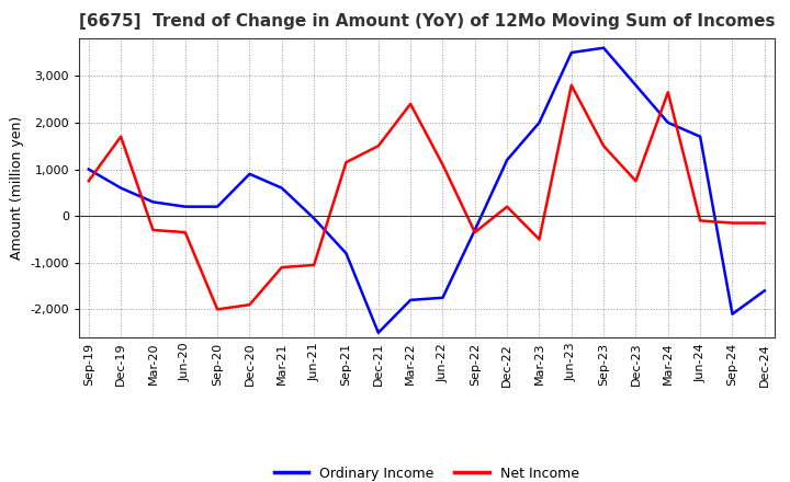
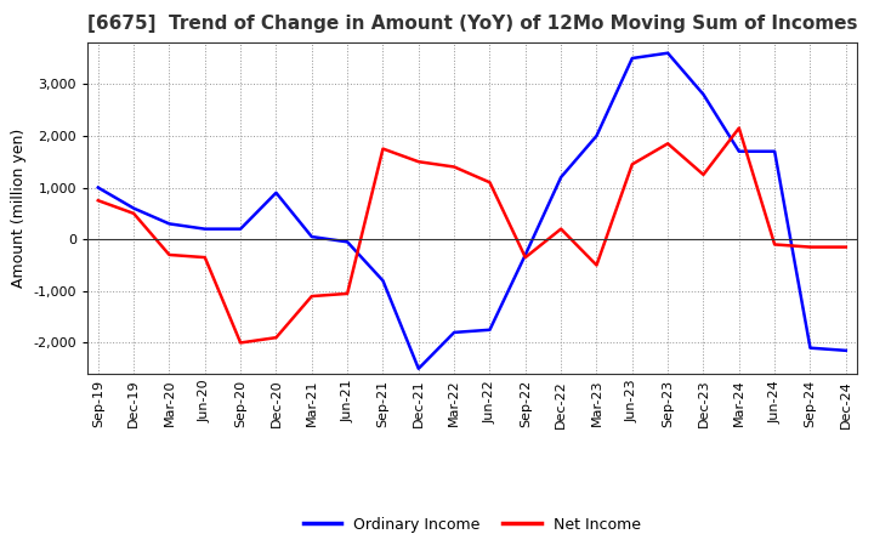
Net Income/Dec-19: 1,700 -> 500
Ordinary Income/Mar-21: 600 -> 50
Net Income/Sep-21: 1,150 -> 1,750
Net Income/Mar-22: 2,400 -> 1,400
Net Income/Jun-23: 2,800 -> 1,450
Net Income/Sep-23: 1,500 -> 1,850
Net Income/Dec-23: 750 -> 1,250
Ordinary Income/Mar-24: 2,000 -> 1,700
Net Income/Mar-24: 2,650 -> 2,150
Ordinary Income/Dec-24: -1,600 -> -2,150
